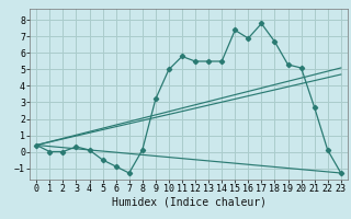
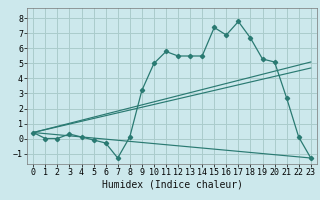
5: -0.5 -> -0.1
6: -0.9 -> -0.3
